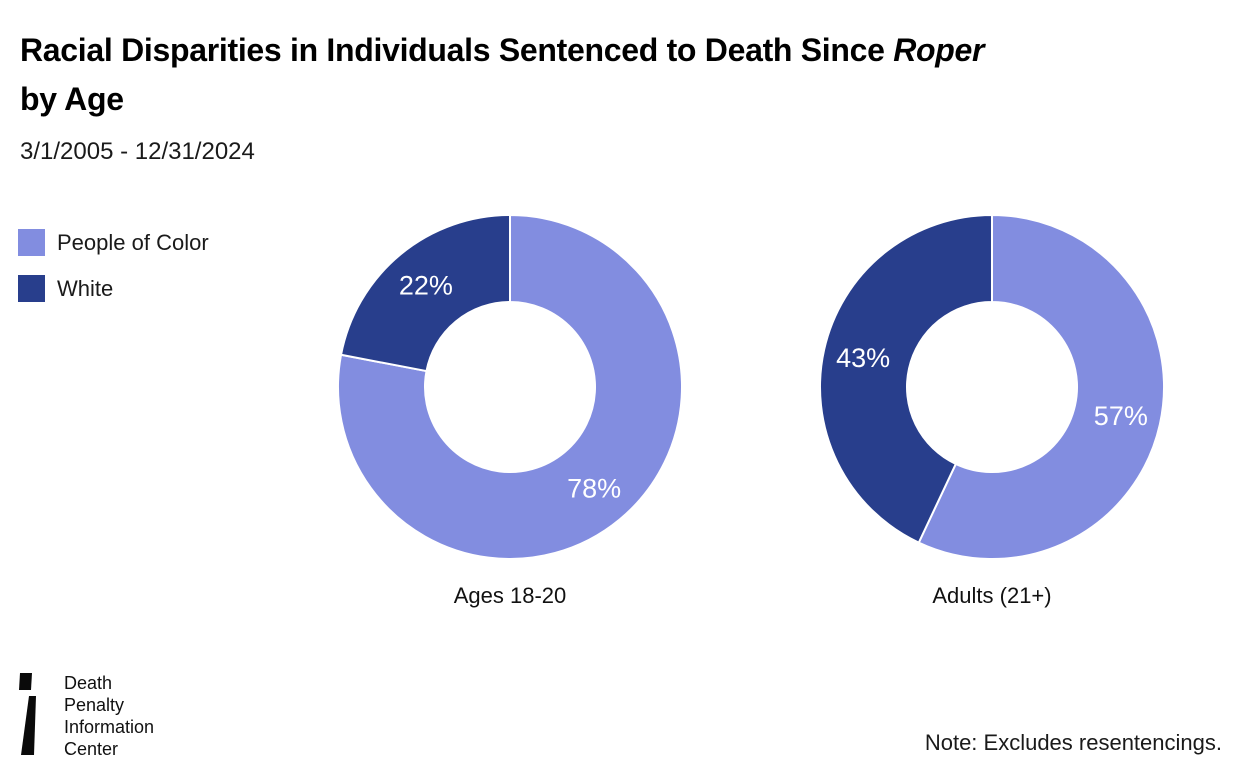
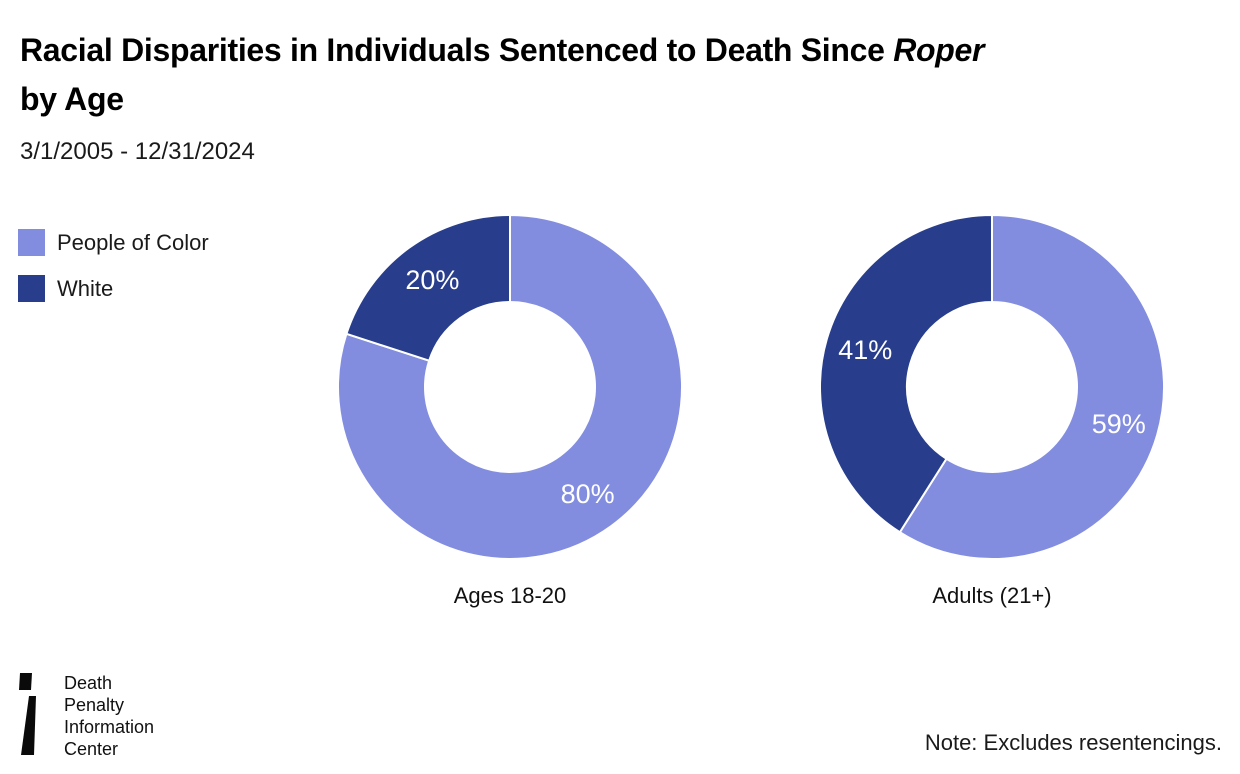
Ages 18-20/People of Color: 78% -> 80%
Ages 18-20/White: 22% -> 20%
Adults (21+)/People of Color: 57% -> 59%
Adults (21+)/White: 43% -> 41%
